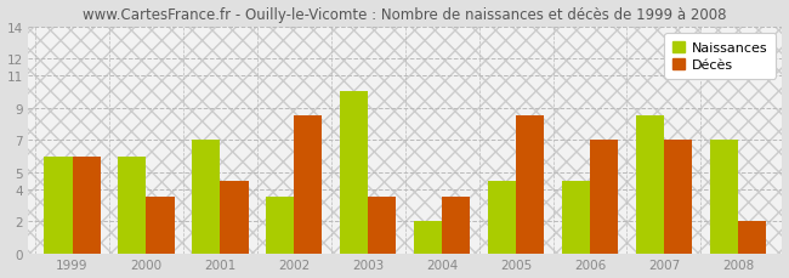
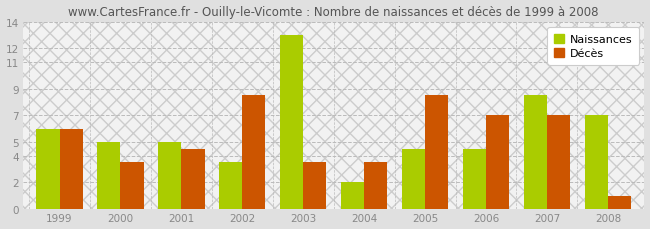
Naissances/2000: 6.0 -> 5.0
Naissances/2001: 7.0 -> 5.0
Naissances/2003: 10.0 -> 13.0
Décès/2008: 2.0 -> 1.0
